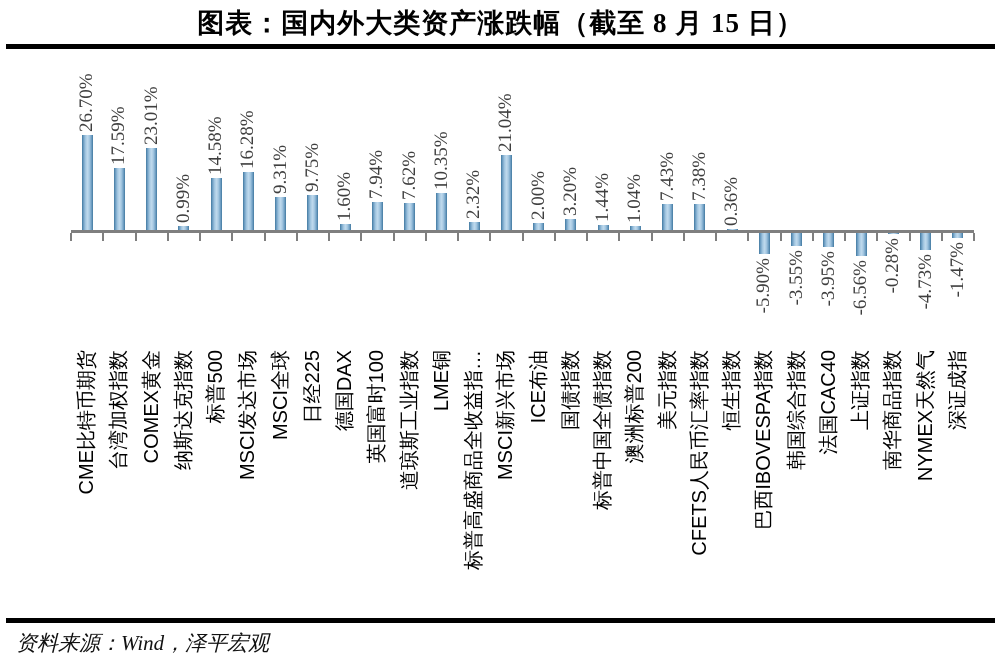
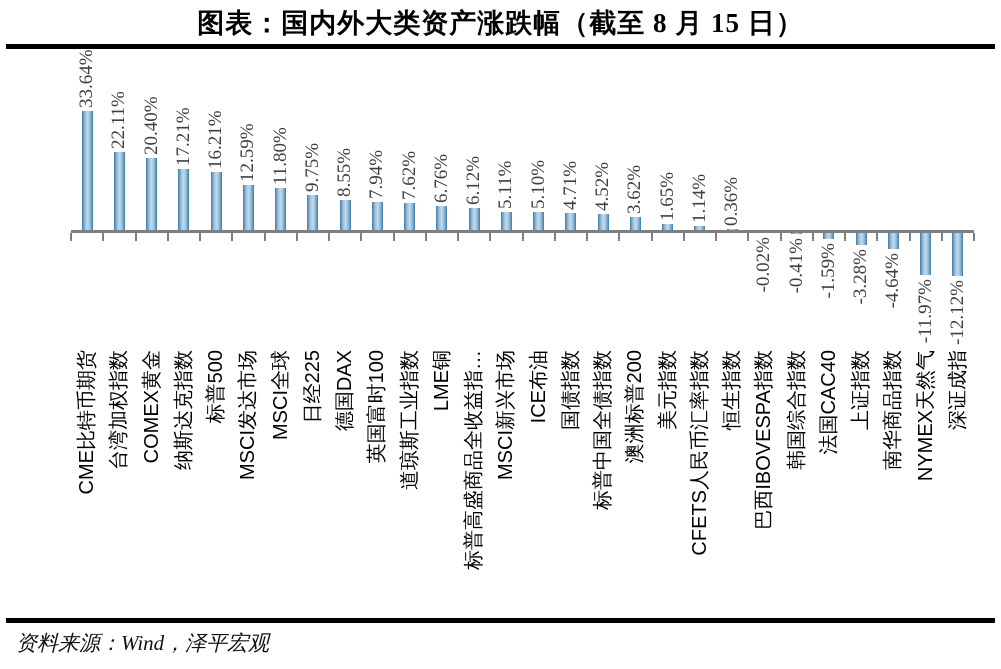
CME比特币期货: 26.70% -> 33.64%
台湾加权指数: 17.59% -> 22.11%
COMEX黄金: 23.01% -> 20.40%
纳斯达克指数: 0.99% -> 17.21%
标普500: 14.58% -> 16.21%
MSCI发达市场: 16.28% -> 12.59%
MSCI全球: 9.31% -> 11.80%
德国DAX: 1.60% -> 8.55%
LME铜: 10.35% -> 6.76%
标普高盛商品全收益指…: 2.32% -> 6.12%
MSCI新兴市场: 21.04% -> 5.11%
ICE布油: 2.00% -> 5.10%
国债指数: 3.20% -> 4.71%
标普中国全债指数: 1.44% -> 4.52%
澳洲标普200: 1.04% -> 3.62%
美元指数: 7.43% -> 1.65%
CFETS人民币汇率指数: 7.38% -> 1.14%
巴西IBOVESPA指数: -5.90% -> -0.02%
韩国综合指数: -3.55% -> -0.41%
法国CAC40: -3.95% -> -1.59%
上证指数: -6.56% -> -3.28%
南华商品指数: -0.28% -> -4.64%
NYMEX天然气: -4.73% -> -11.97%
深证成指: -1.47% -> -12.12%
